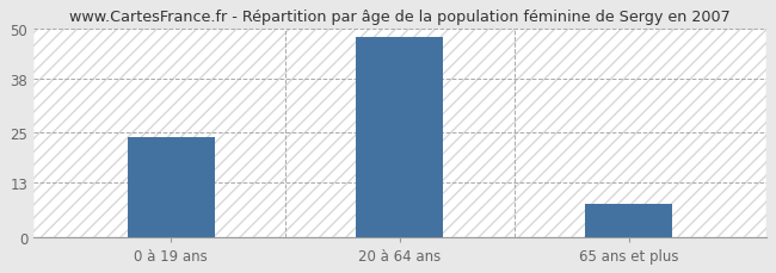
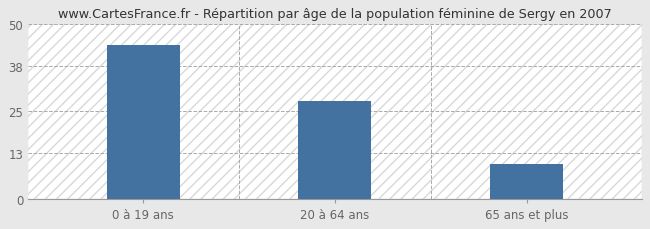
0 à 19 ans: 24 -> 44
20 à 64 ans: 48 -> 28
65 ans et plus: 8 -> 10
